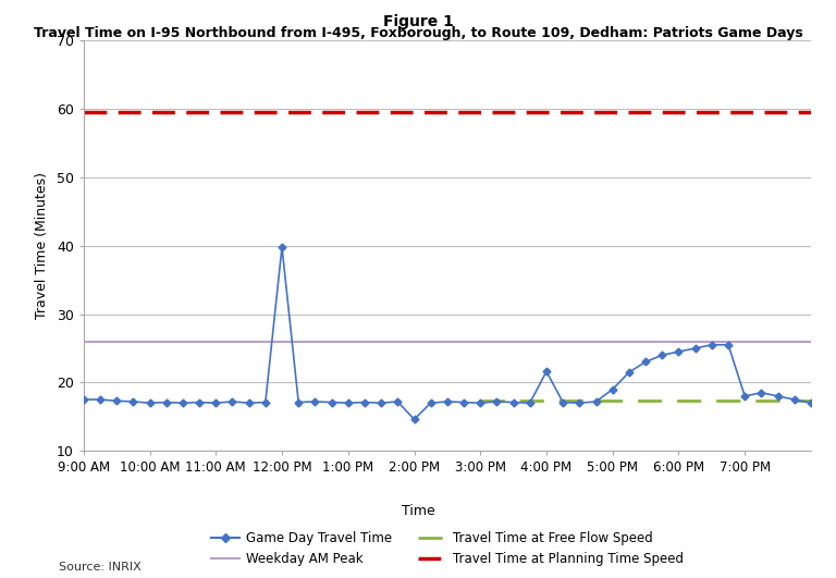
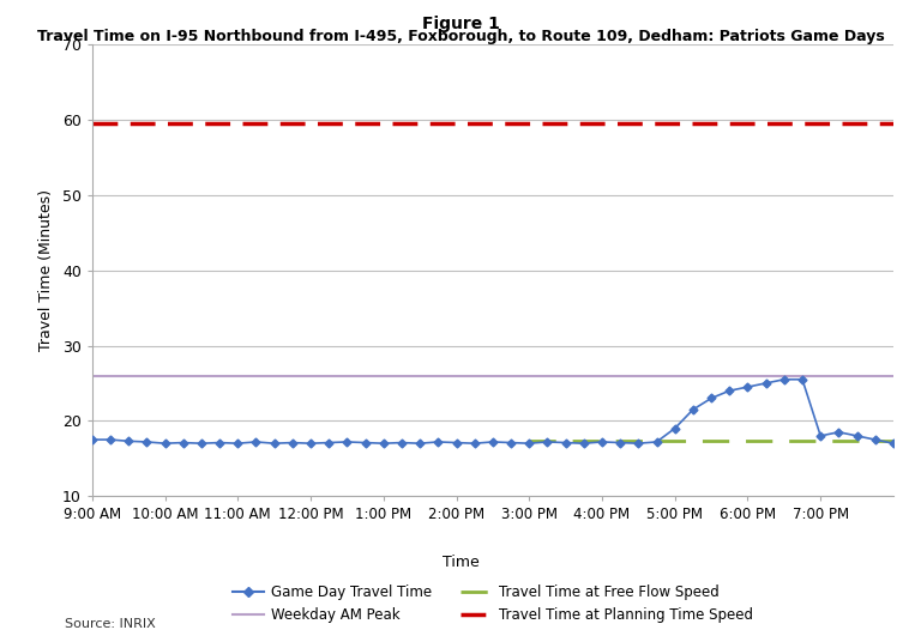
12:00 PM: 39.8 -> 17.0
2:00 PM: 14.6 -> 17.1
4:00 PM: 21.6 -> 17.2
